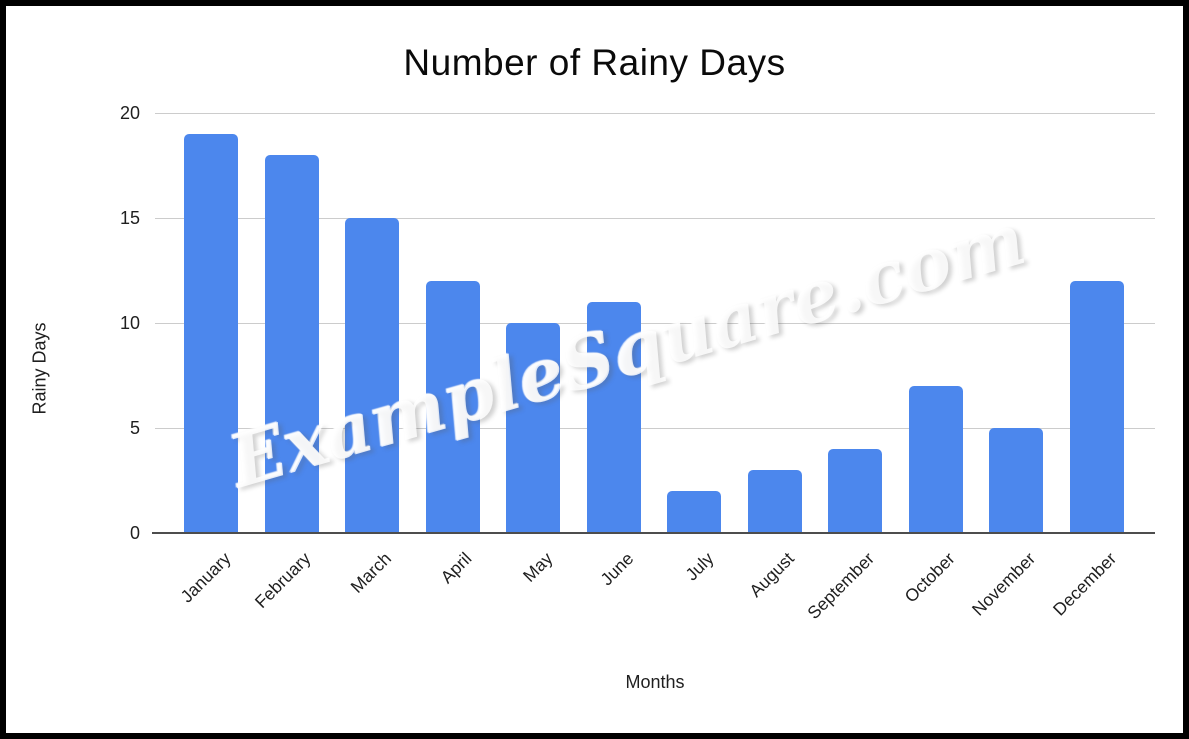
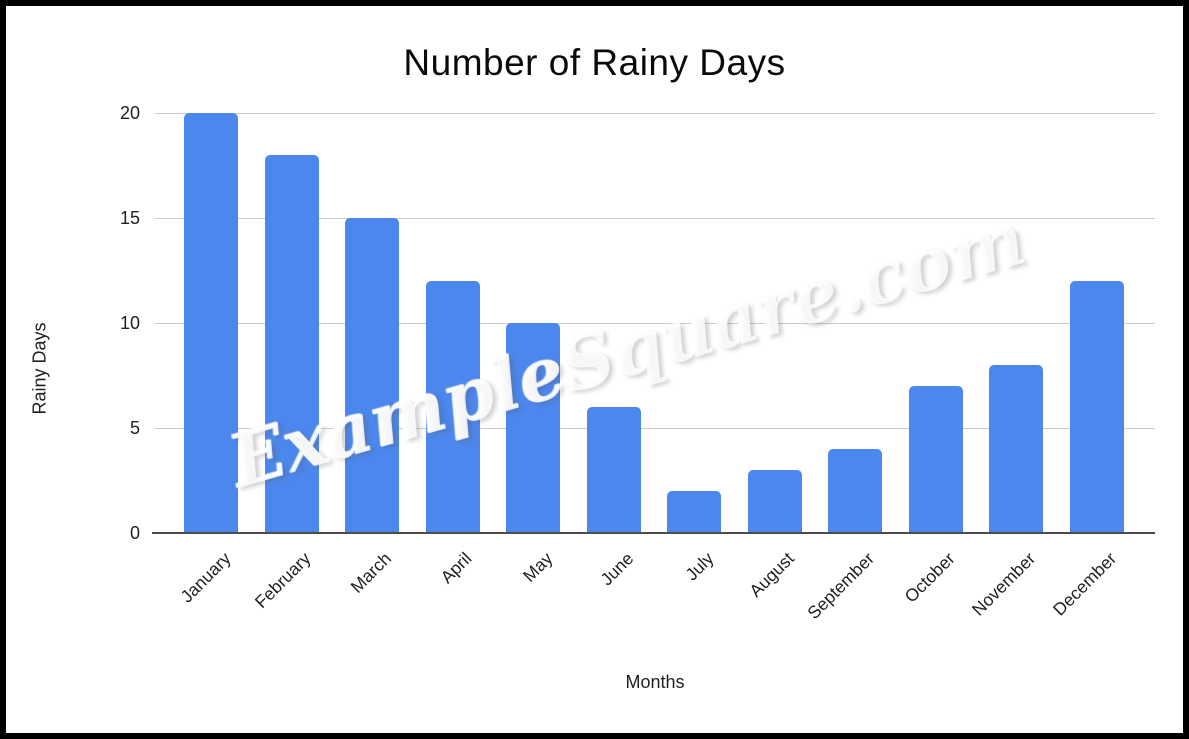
January: 19 -> 20
June: 11 -> 6
November: 5 -> 8
